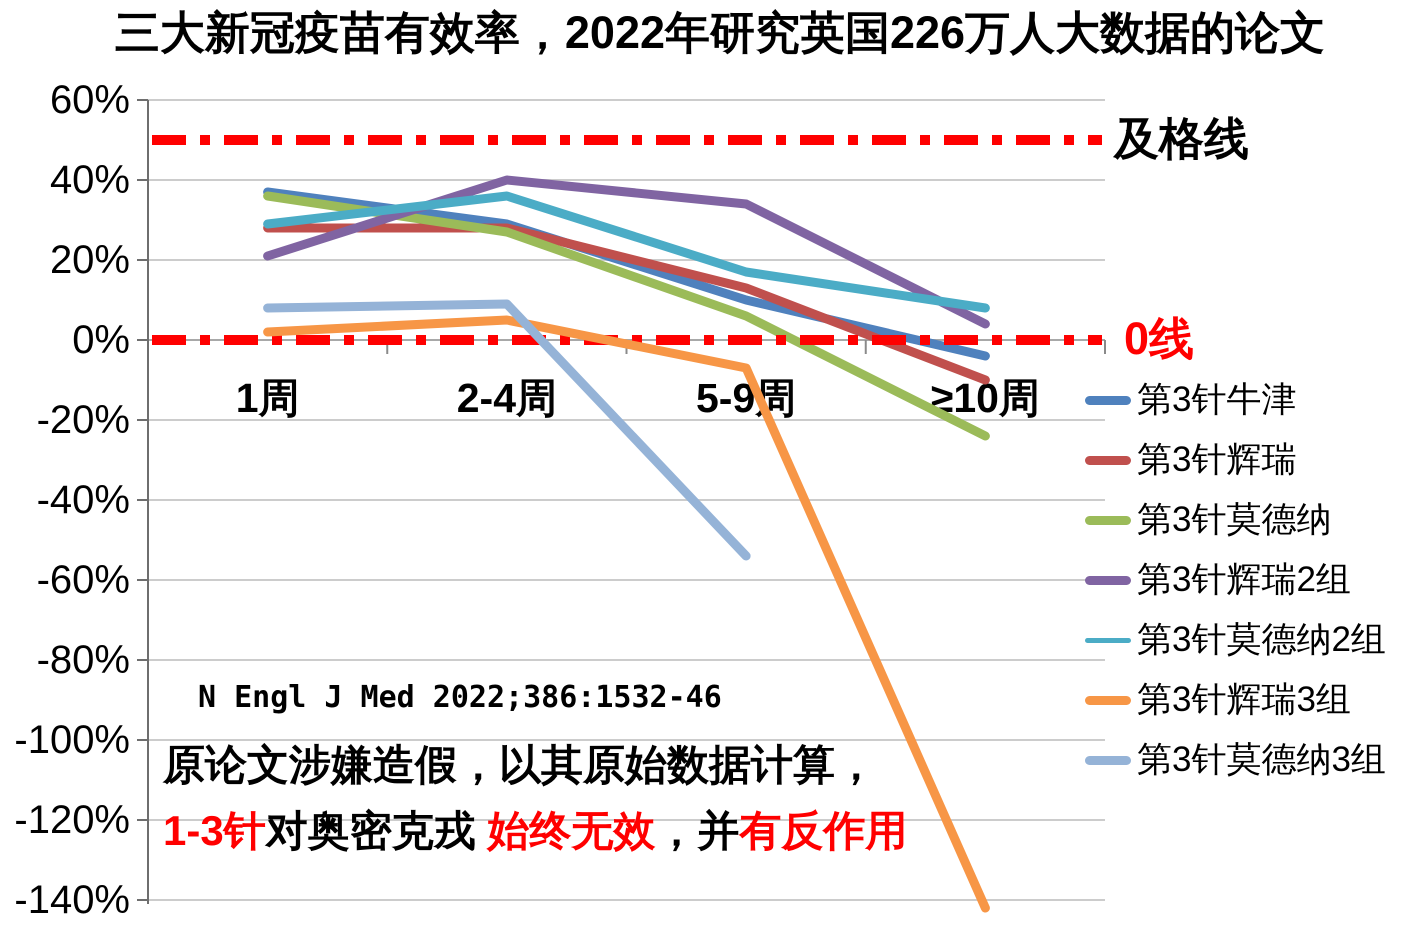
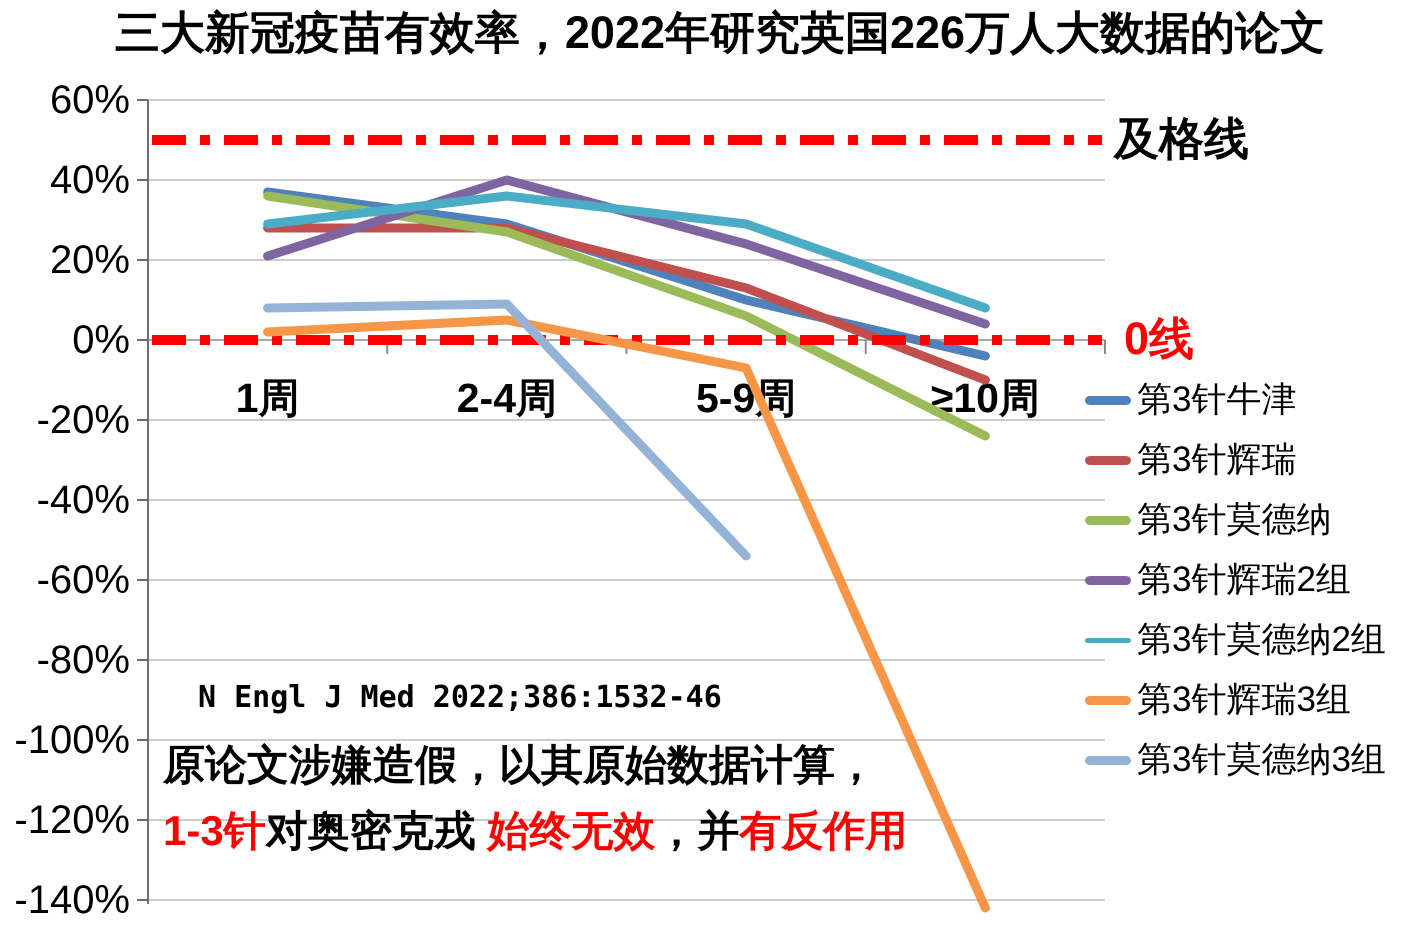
第3针辉瑞2组/5-9周: 34% -> 24%
第3针莫德纳2组/5-9周: 17% -> 29%
